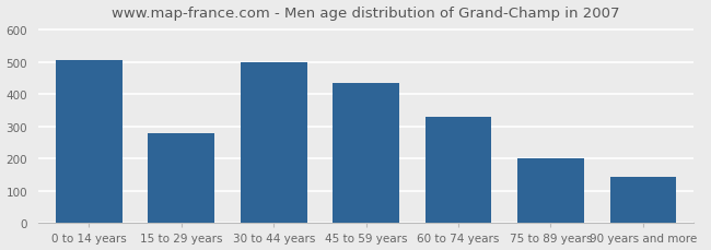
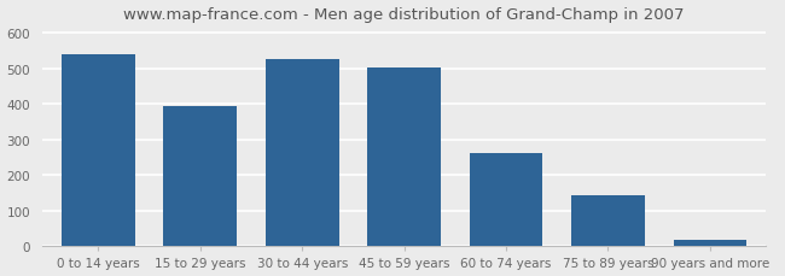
0 to 14 years: 505 -> 540
15 to 29 years: 280 -> 393
30 to 44 years: 500 -> 527
45 to 59 years: 435 -> 503
60 to 74 years: 330 -> 263
75 to 89 years: 200 -> 143
90 years and more: 145 -> 18
